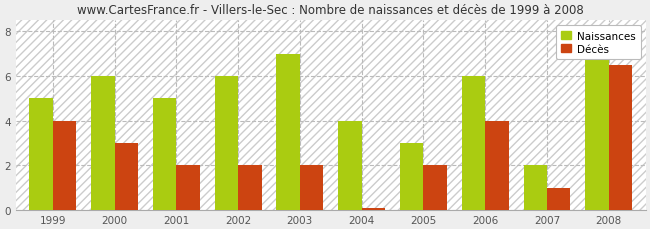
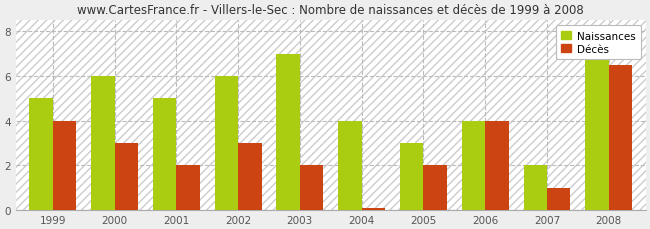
Décès/2002: 2.00 -> 3.00
Naissances/2006: 6 -> 4
